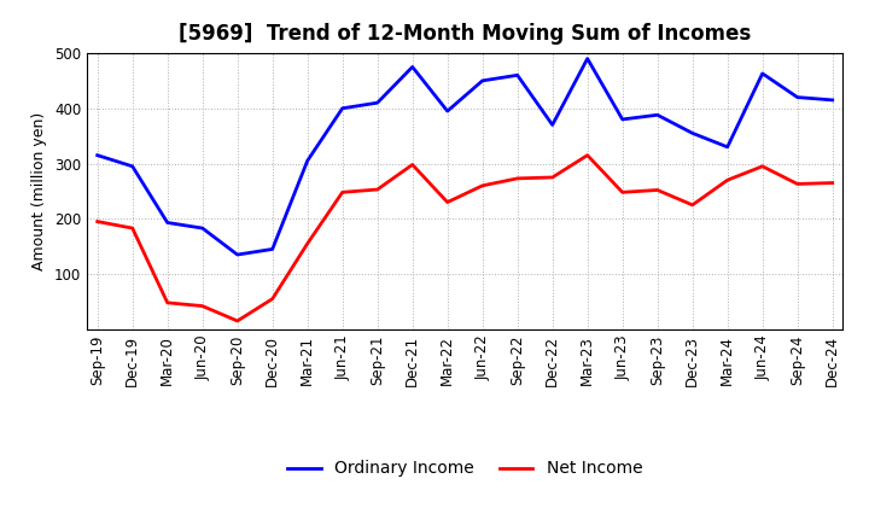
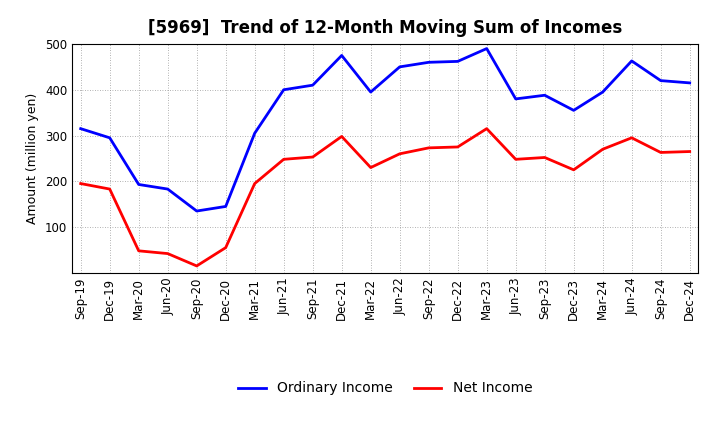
Net Income/Mar-21: 155 -> 195
Ordinary Income/Dec-22: 370 -> 462
Ordinary Income/Mar-24: 330 -> 395
